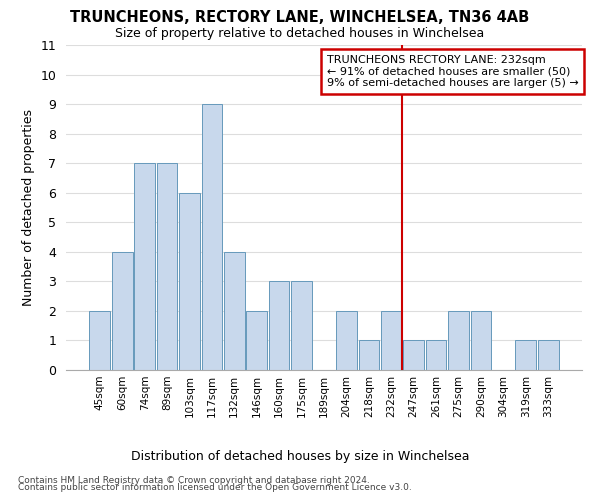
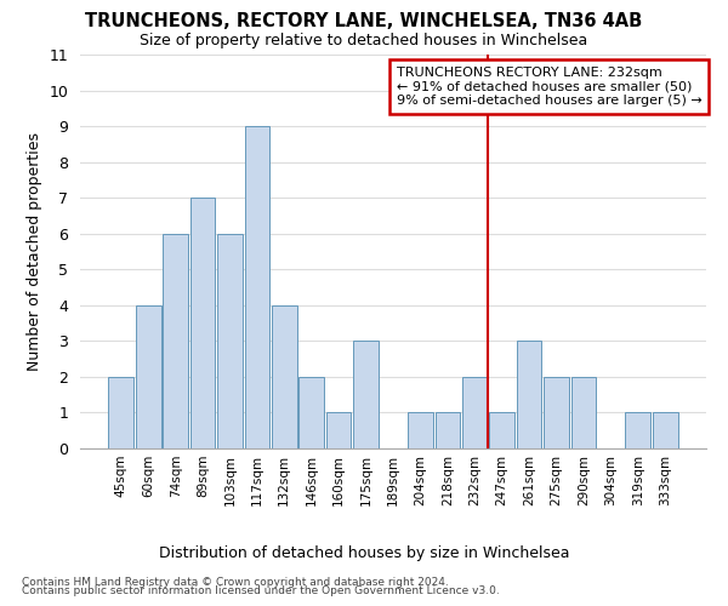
74sqm: 7 -> 6
160sqm: 3 -> 1
204sqm: 2 -> 1
261sqm: 1 -> 3
